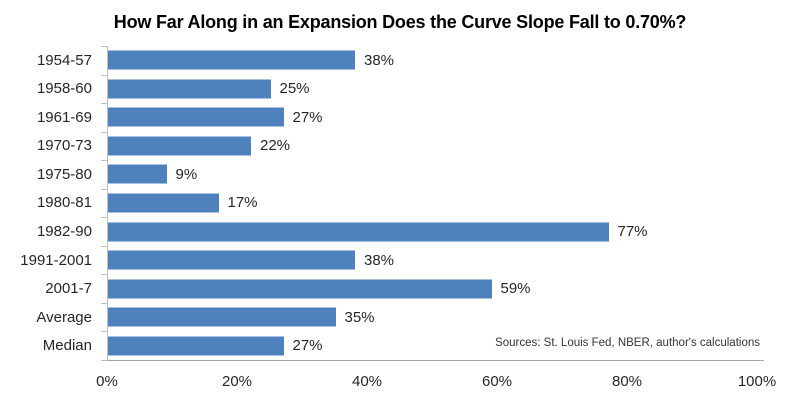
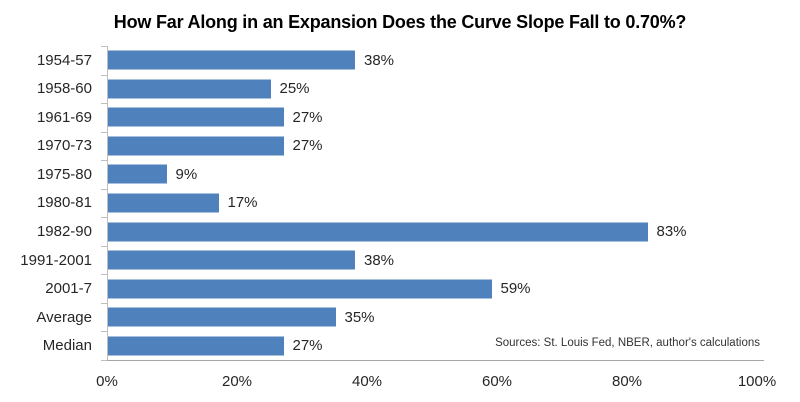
1970-73: 22% -> 27%
1982-90: 77% -> 83%
